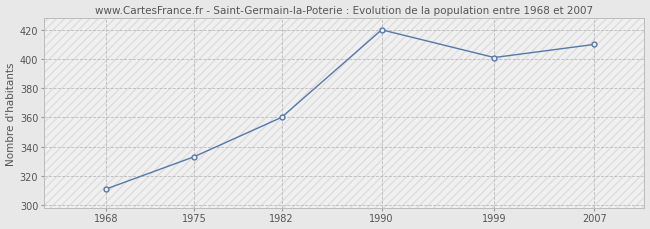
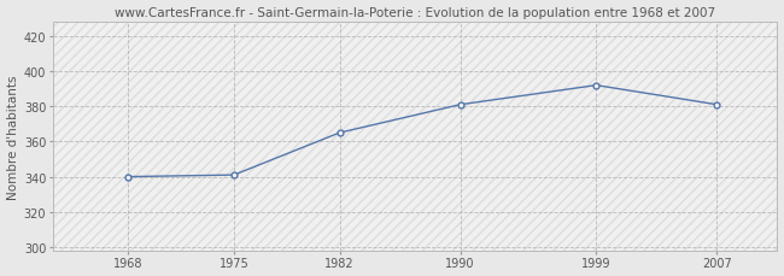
1968: 311 -> 340
1975: 333 -> 341
1982: 360 -> 365
1990: 420 -> 381
1999: 401 -> 392
2007: 410 -> 381
